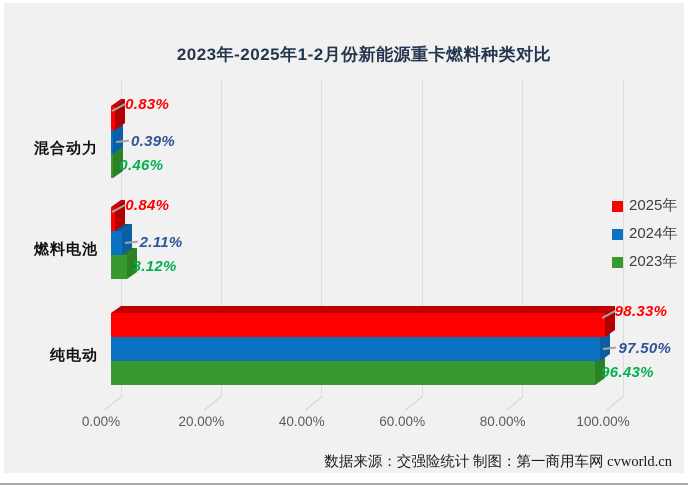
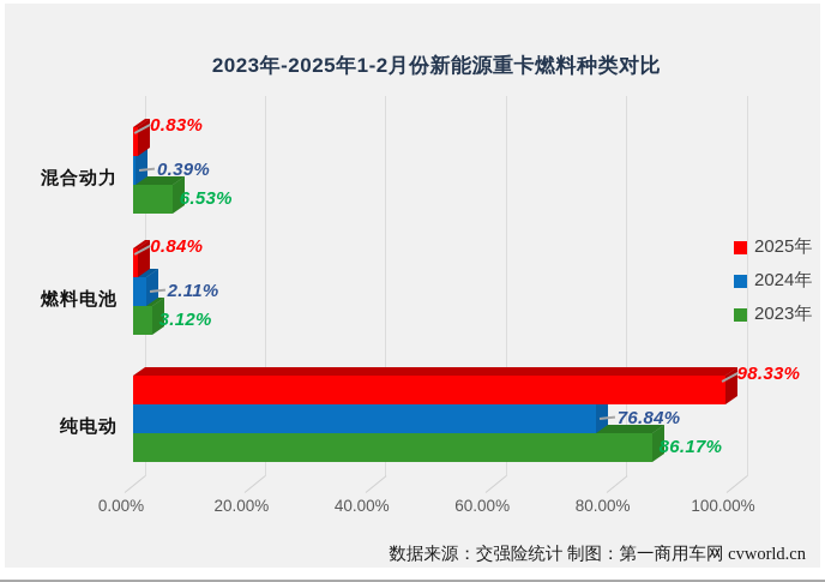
2023年/混合动力: 0.46% -> 6.53%
2024年/纯电动: 97.50% -> 76.84%
2023年/纯电动: 96.43% -> 86.17%
